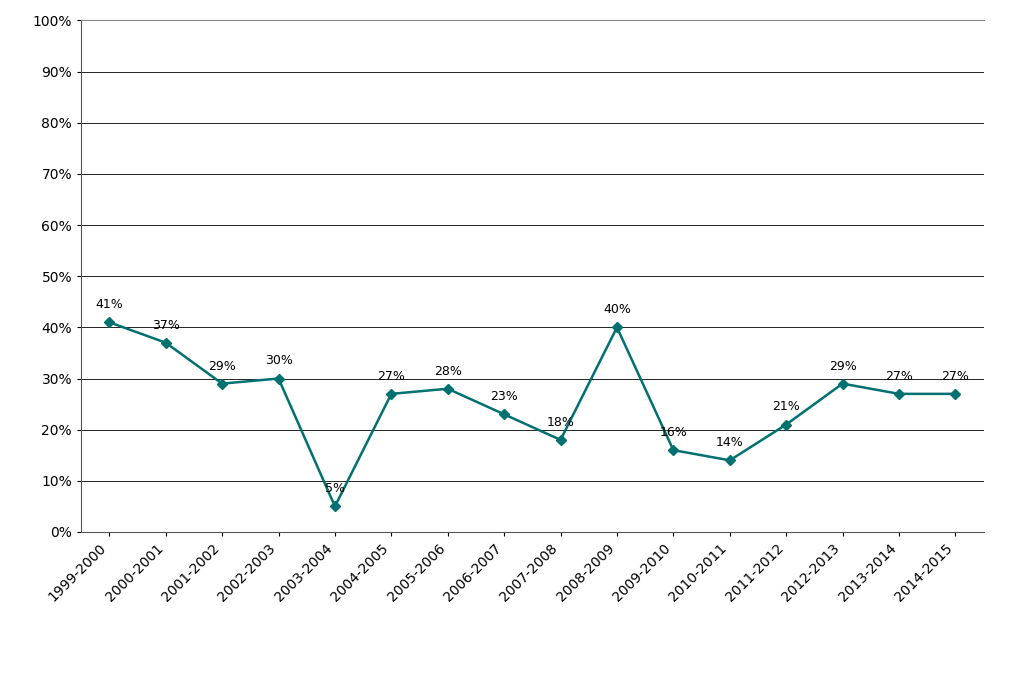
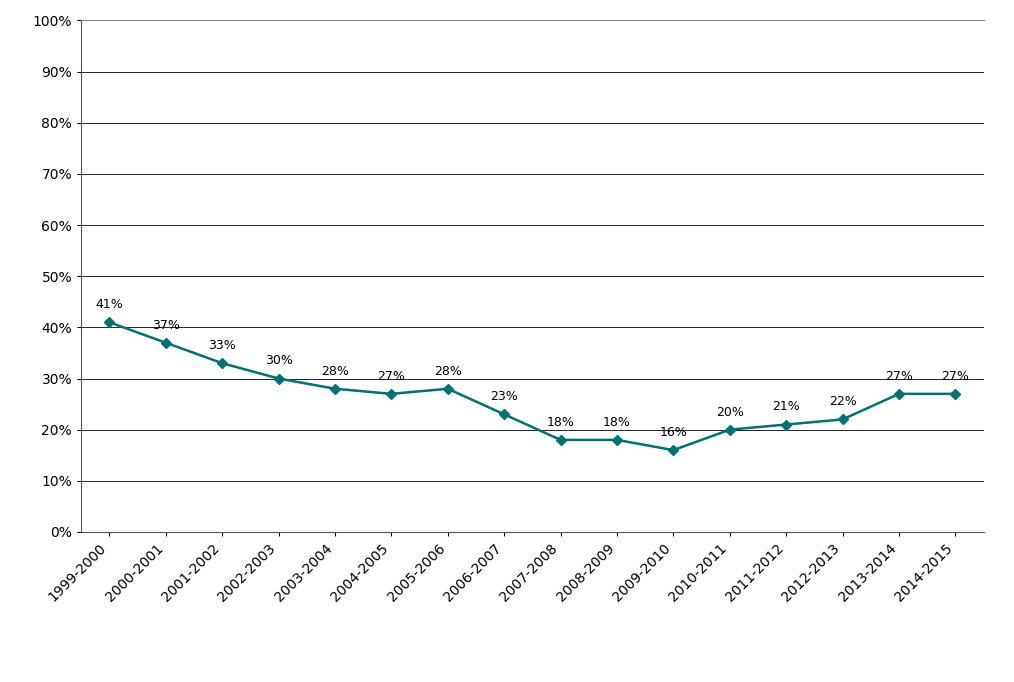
2001-2002: 29% -> 33%
2003-2004: 5% -> 28%
2008-2009: 40% -> 18%
2010-2011: 14% -> 20%
2012-2013: 29% -> 22%
